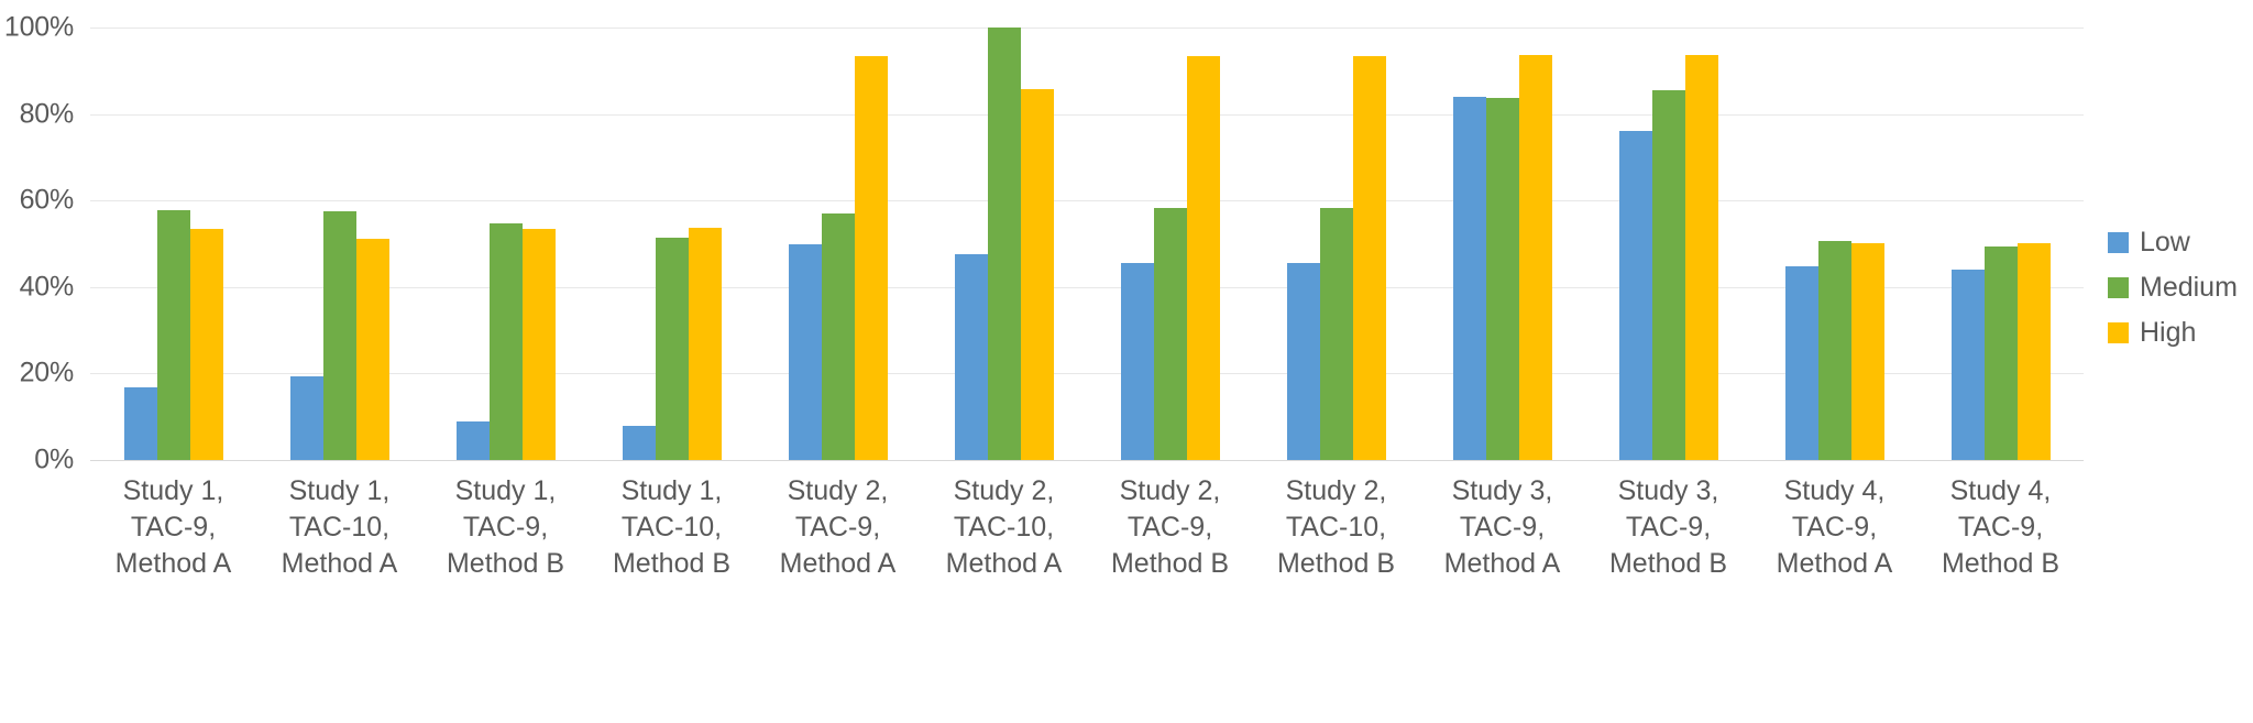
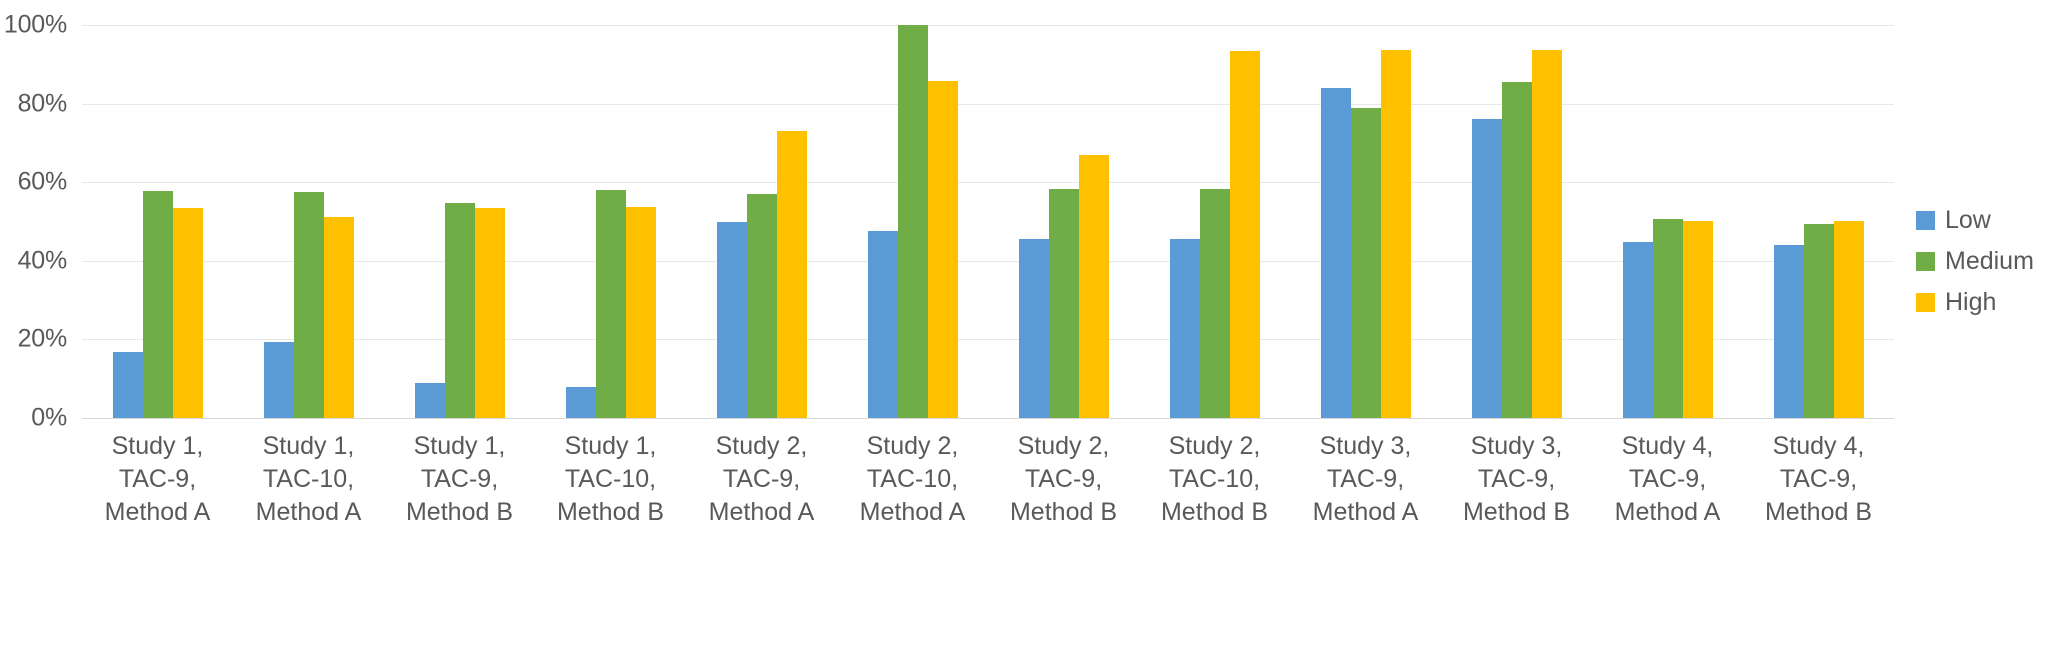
Medium/Study 1, TAC-10, Method B: 51% -> 58%
High/Study 2, TAC-9, Method A: 93% -> 73%
High/Study 2, TAC-9, Method B: 93% -> 67%
Medium/Study 3, TAC-9, Method A: 84% -> 79%
